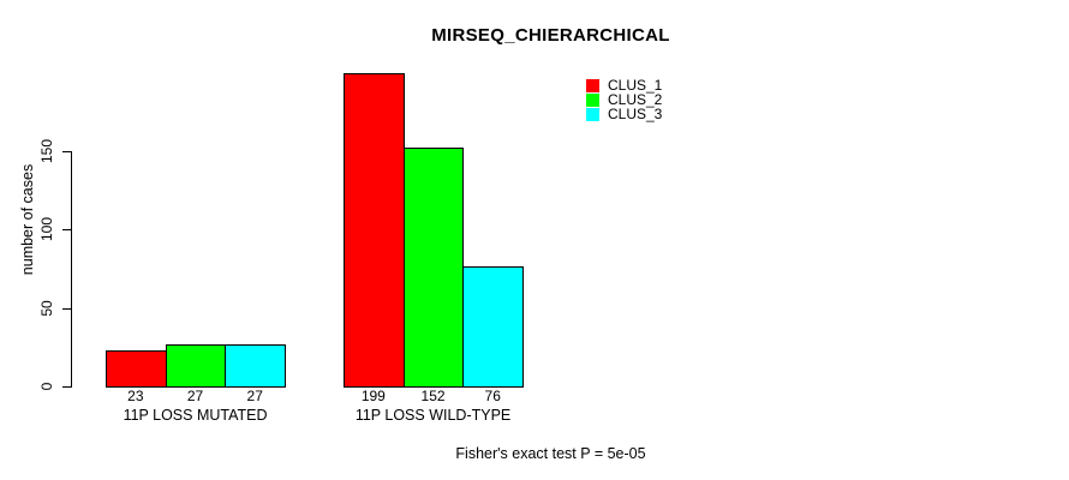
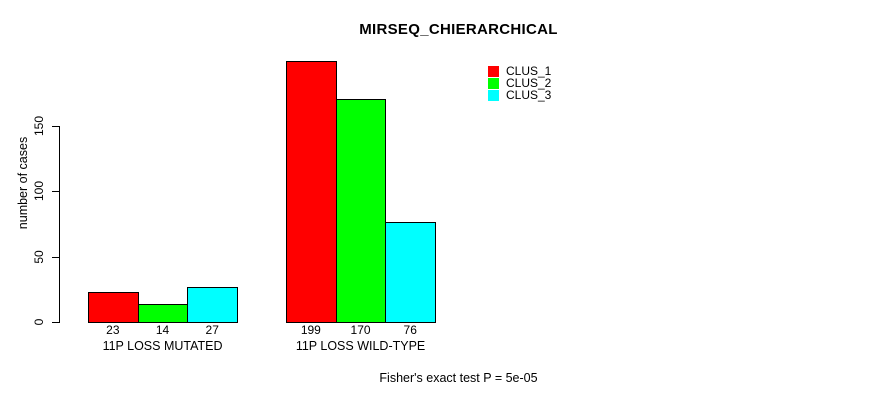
CLUS_2/11P LOSS MUTATED: 27 -> 14
CLUS_2/11P LOSS WILD-TYPE: 152 -> 170
